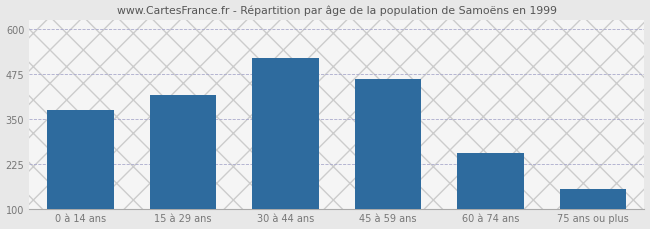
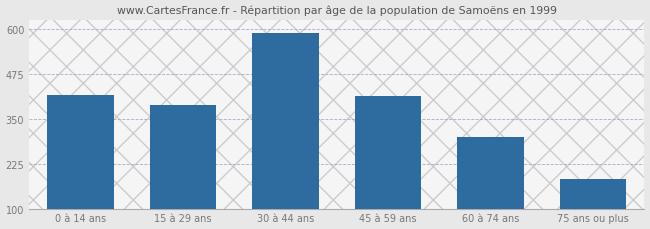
0 à 14 ans: 375 -> 415
15 à 29 ans: 415 -> 388
30 à 44 ans: 520 -> 590
45 à 59 ans: 460 -> 413
60 à 74 ans: 255 -> 298
75 ans ou plus: 155 -> 183
